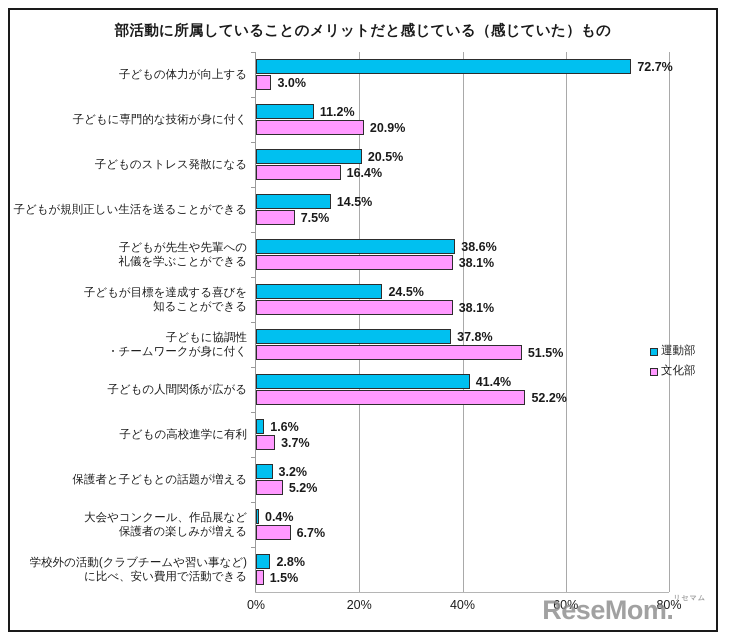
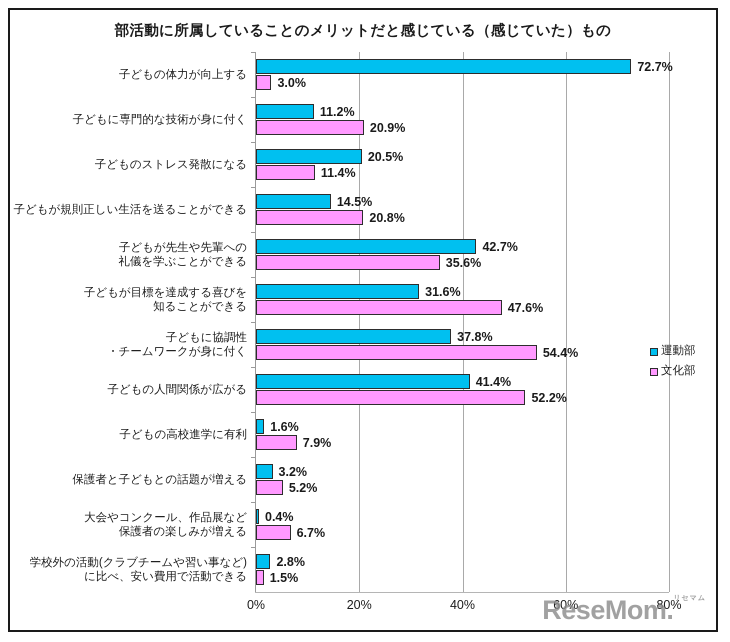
文化部/子どものストレス発散になる: 16.4% -> 11.4%
文化部/子どもが規則正しい生活を送ることができる: 7.5% -> 20.8%
運動部/子どもが先生や先輩への 礼儀を学ぶことができる: 38.6% -> 42.7%
文化部/子どもが先生や先輩への 礼儀を学ぶことができる: 38.1% -> 35.6%
運動部/子どもが目標を達成する喜びを 知ることができる: 24.5% -> 31.6%
文化部/子どもが目標を達成する喜びを 知ることができる: 38.1% -> 47.6%
文化部/子どもに協調性 ・チームワークが身に付く: 51.5% -> 54.4%
文化部/子どもの高校進学に有利: 3.7% -> 7.9%
